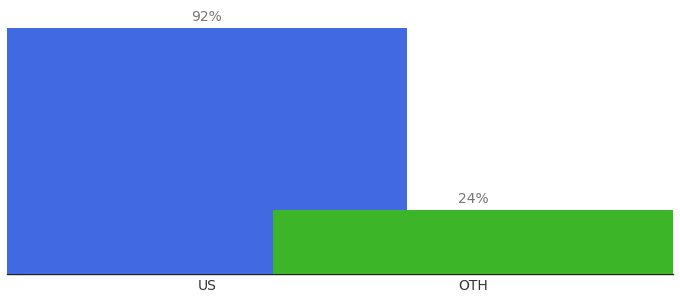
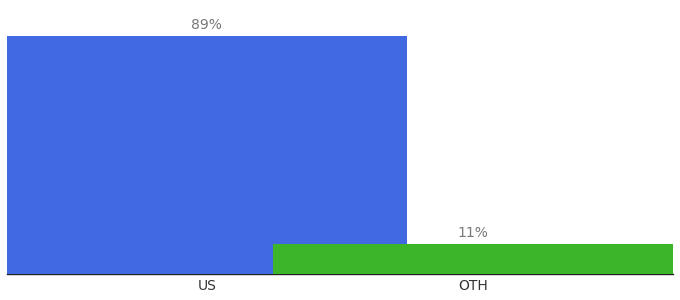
US: 92% -> 89%
OTH: 24% -> 11%
